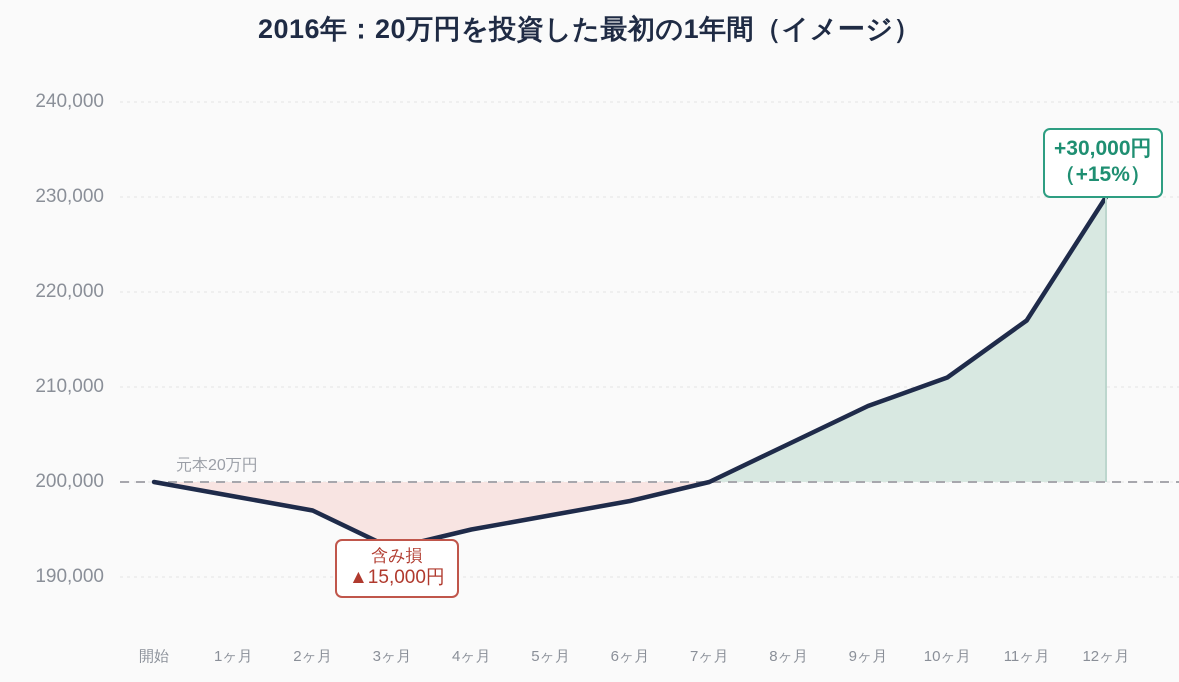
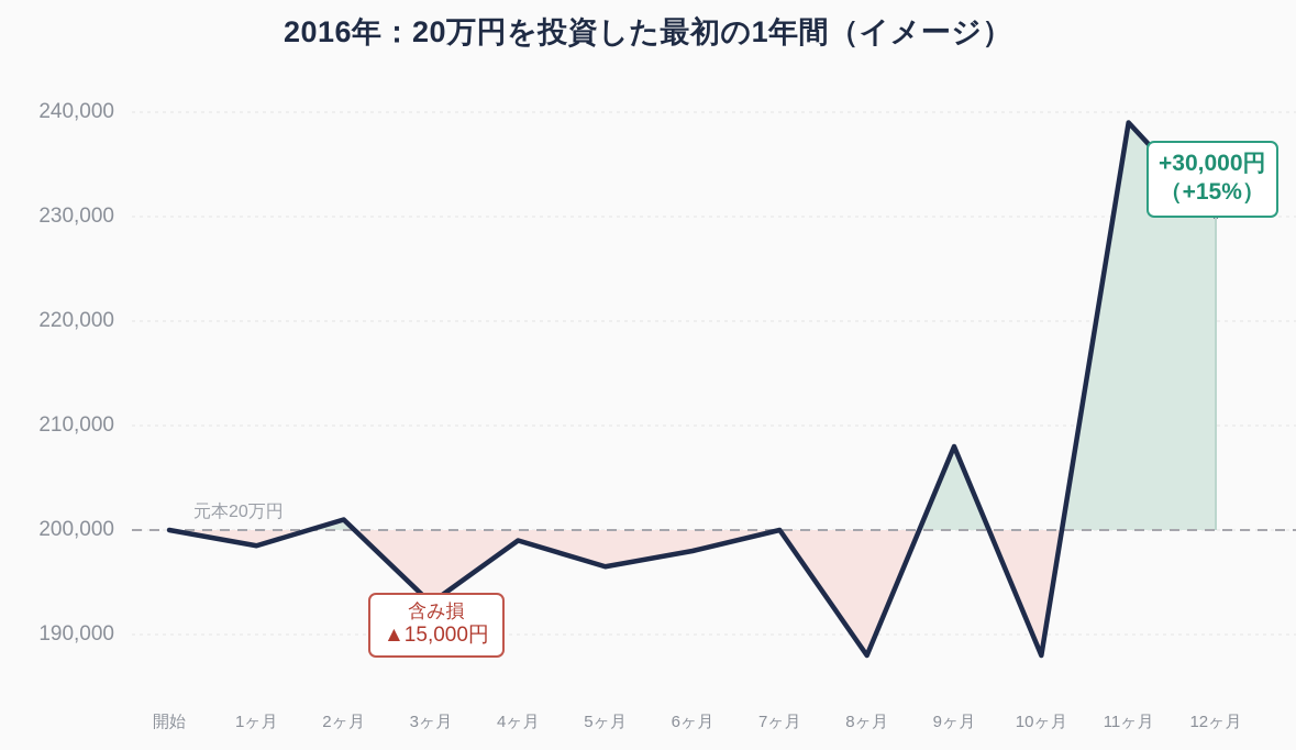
2ヶ月: 197000 -> 201000
4ヶ月: 195000 -> 199000
8ヶ月: 204000 -> 188000
10ヶ月: 211000 -> 188000
11ヶ月: 217000 -> 239000
